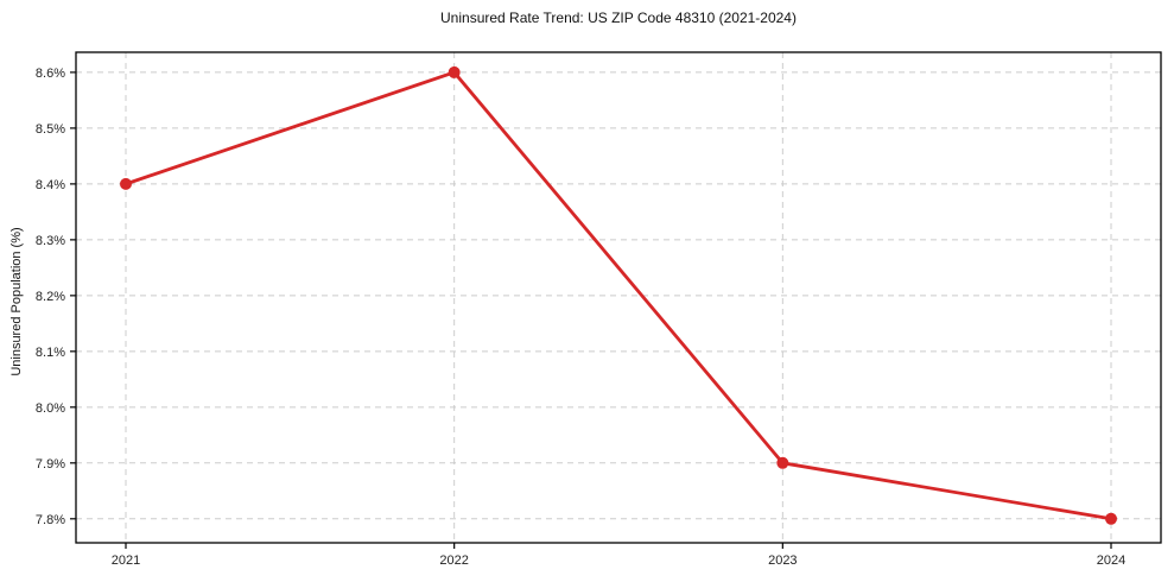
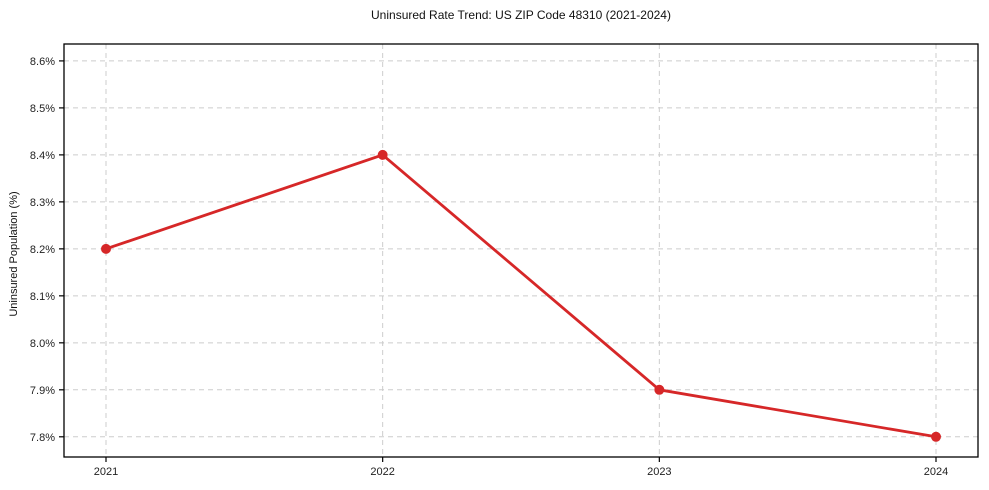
2021: 8.4% -> 8.2%
2022: 8.6% -> 8.4%
